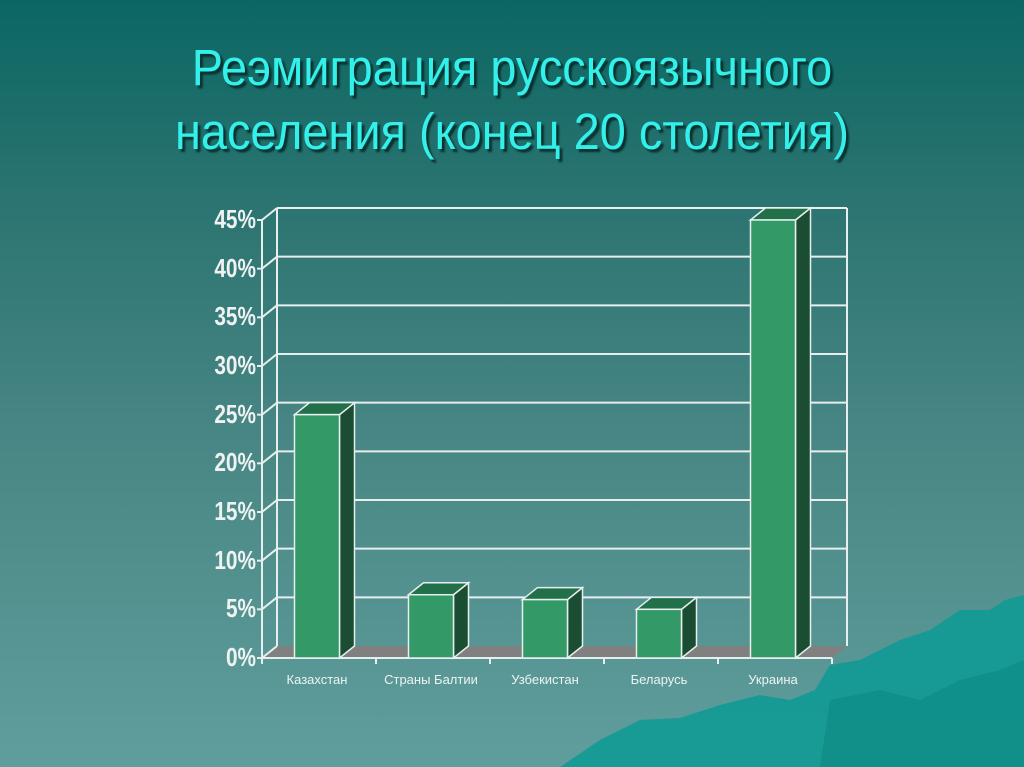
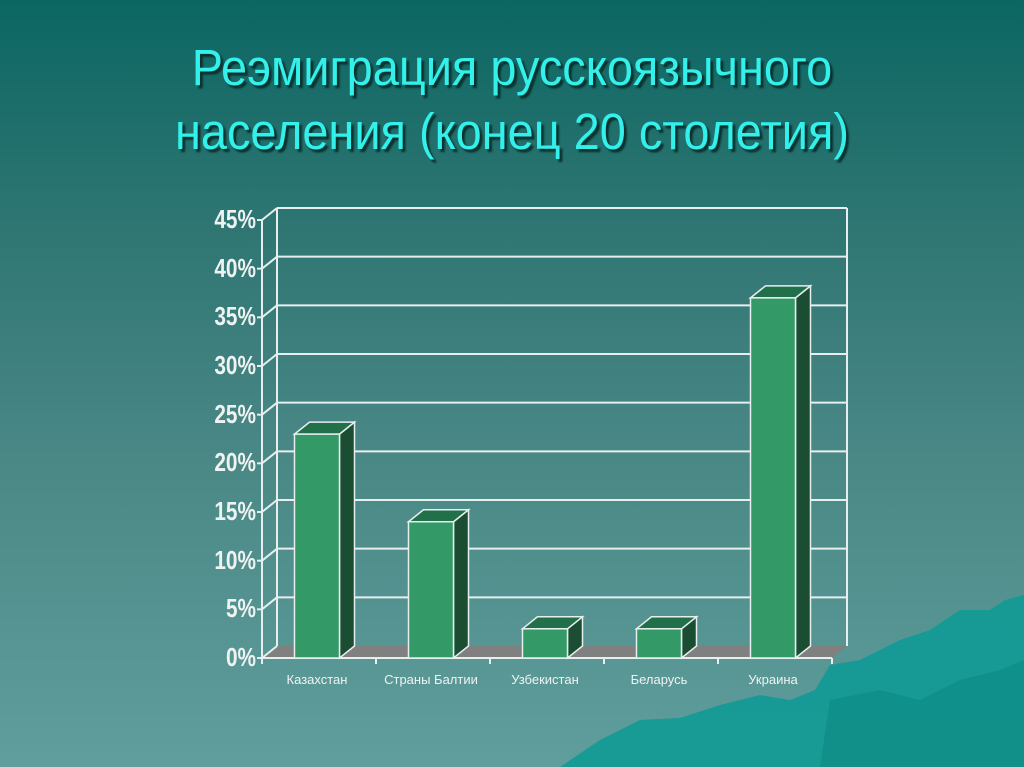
Казахстан: 25% -> 23%
Страны Балтии: 6% -> 14%
Узбекистан: 6% -> 3%
Беларусь: 5% -> 3%
Украина: 45% -> 37%
